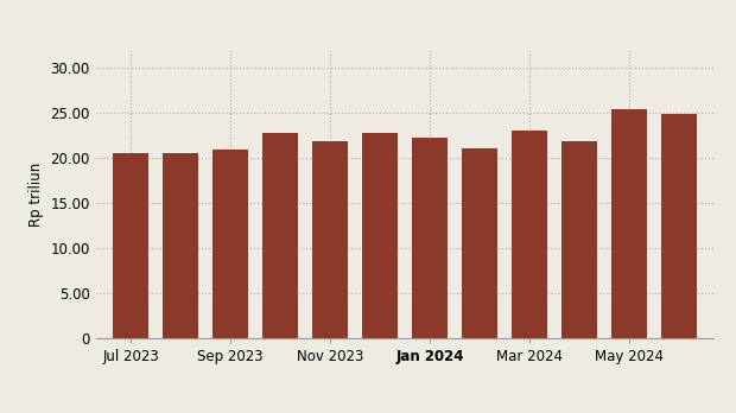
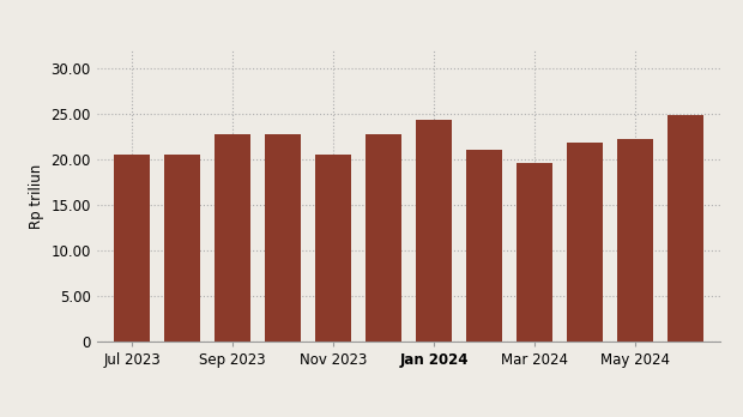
Sep 2023: 20.9 -> 22.8
Nov 2023: 21.9 -> 20.6
Jan 2024: 22.3 -> 24.4
Mar 2024: 23.0 -> 19.6
May 2024: 25.4 -> 22.2
